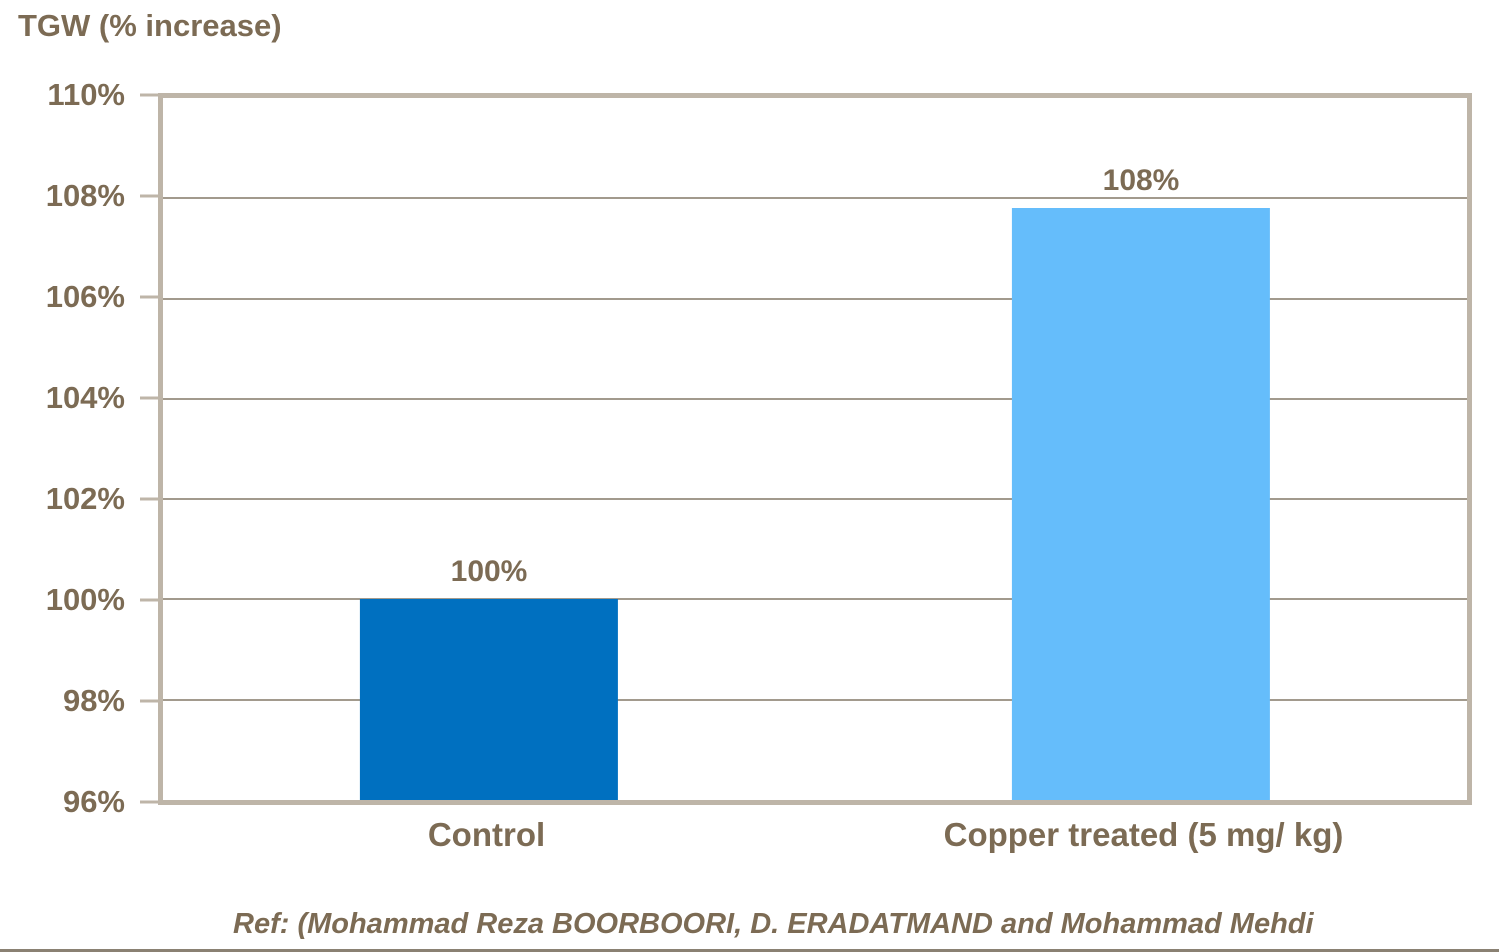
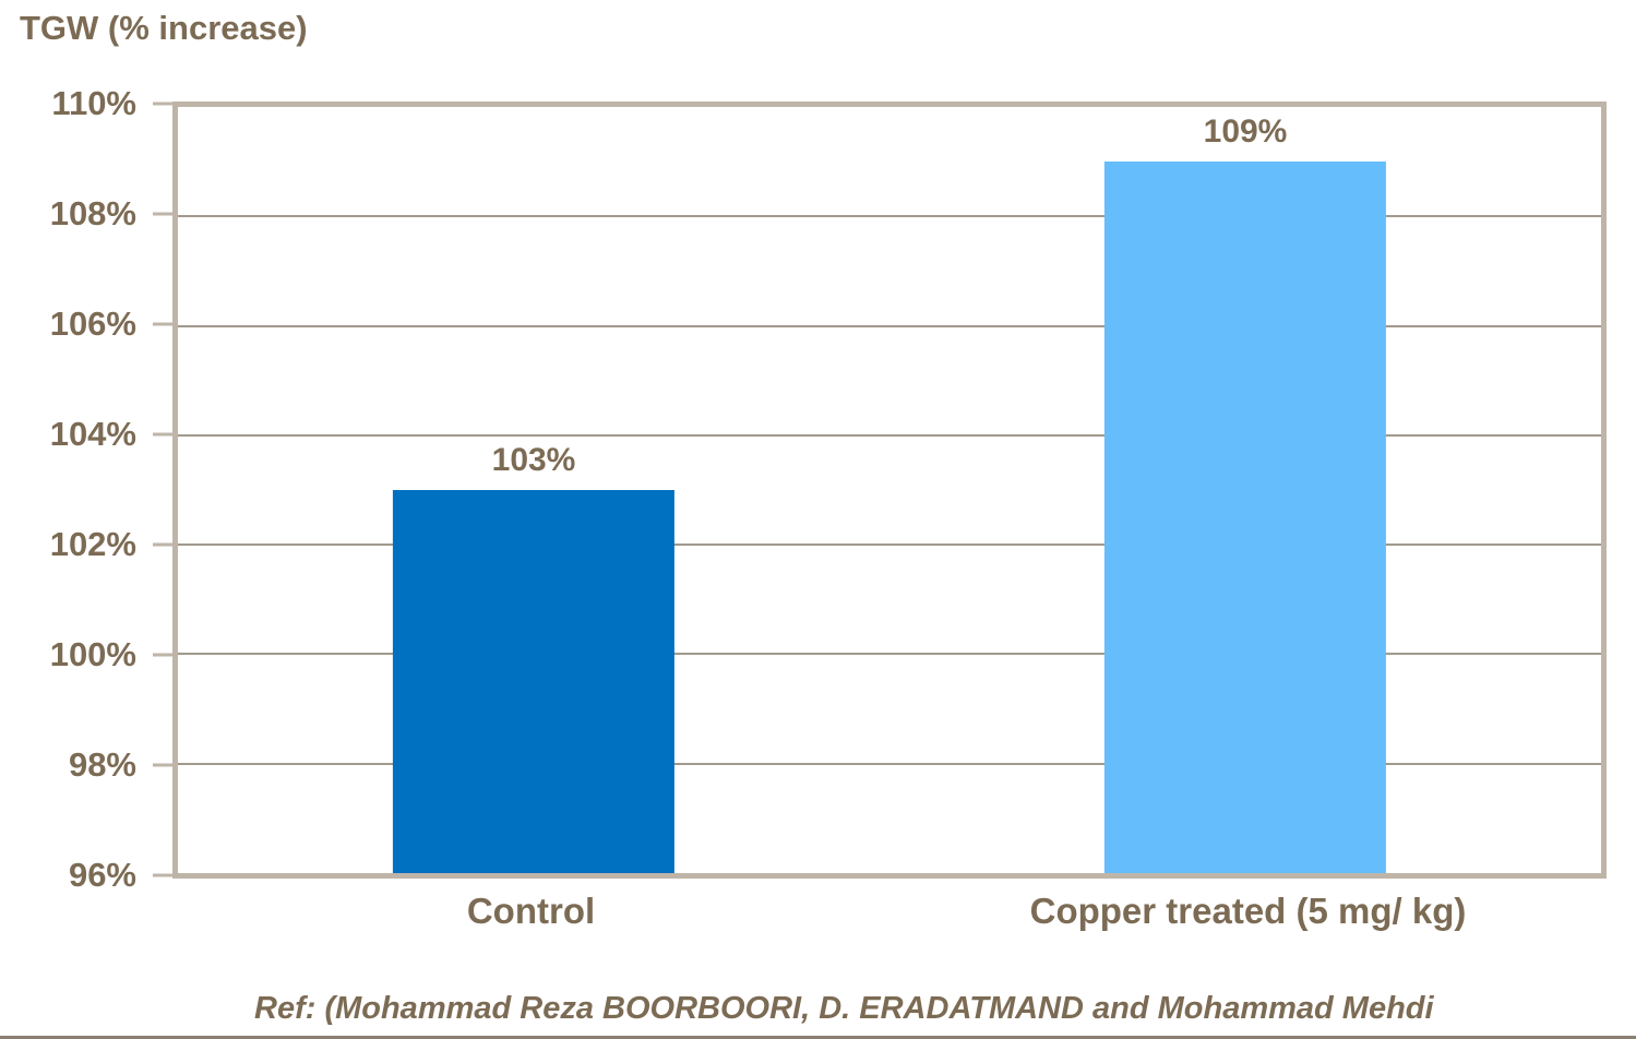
Control: 100% -> 103%
Copper treated (5 mg/ kg): 108% -> 109%
